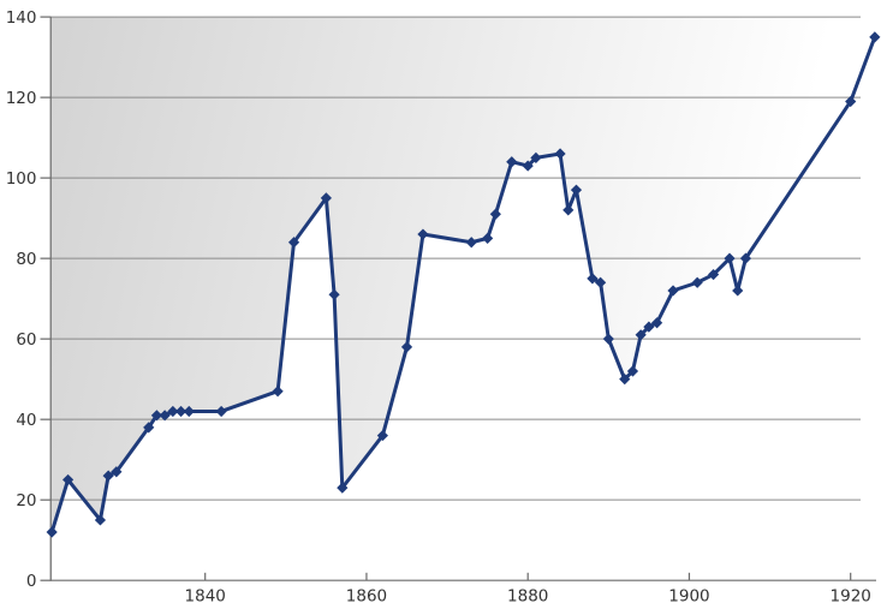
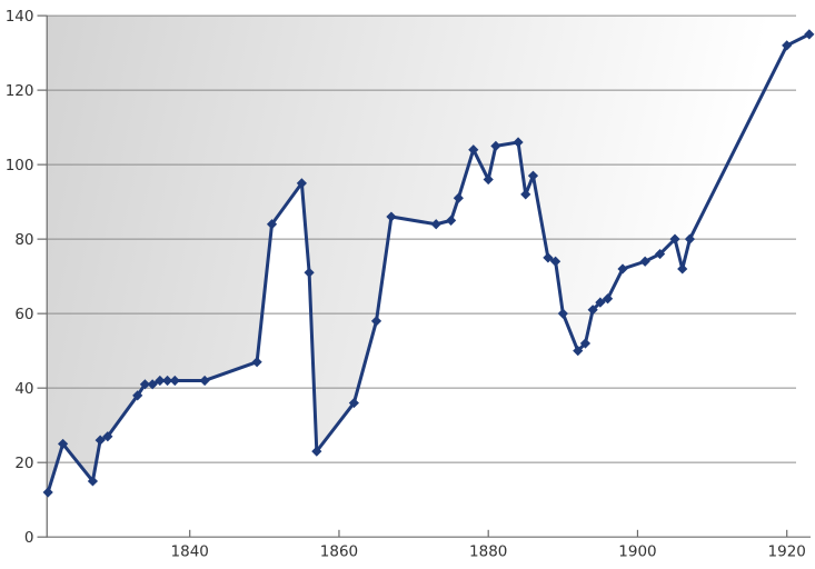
1880: 103 -> 96
1920: 119 -> 132
